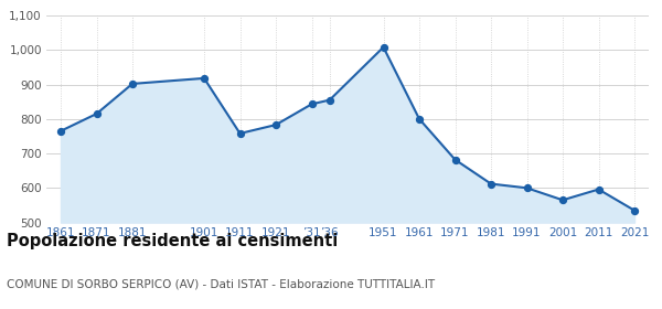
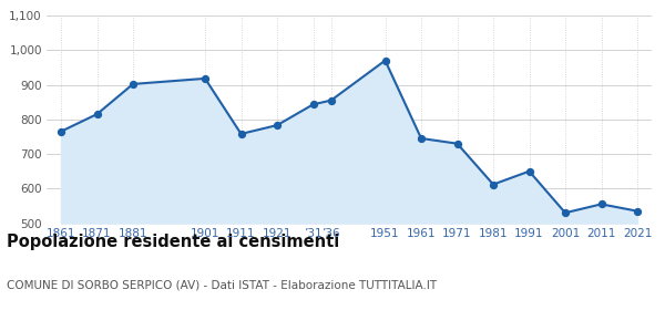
1951: 1,008 -> 970
1961: 800 -> 745
1971: 682 -> 730
1991: 600 -> 650
2001: 565 -> 530
2011: 596 -> 555
